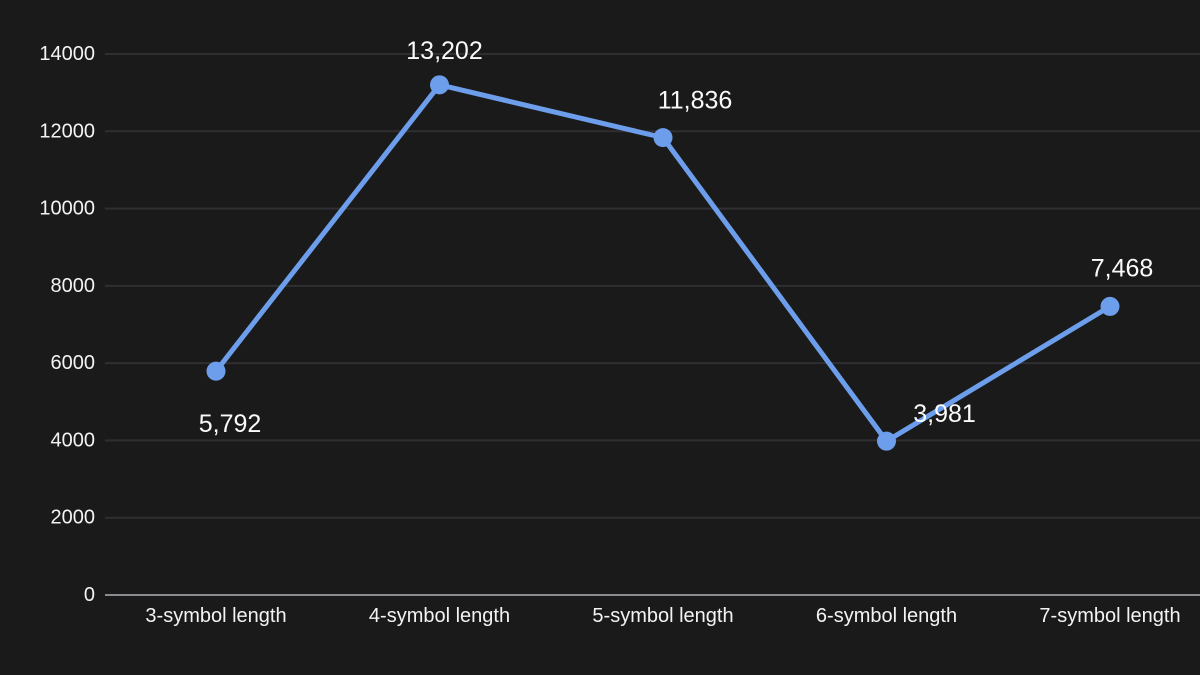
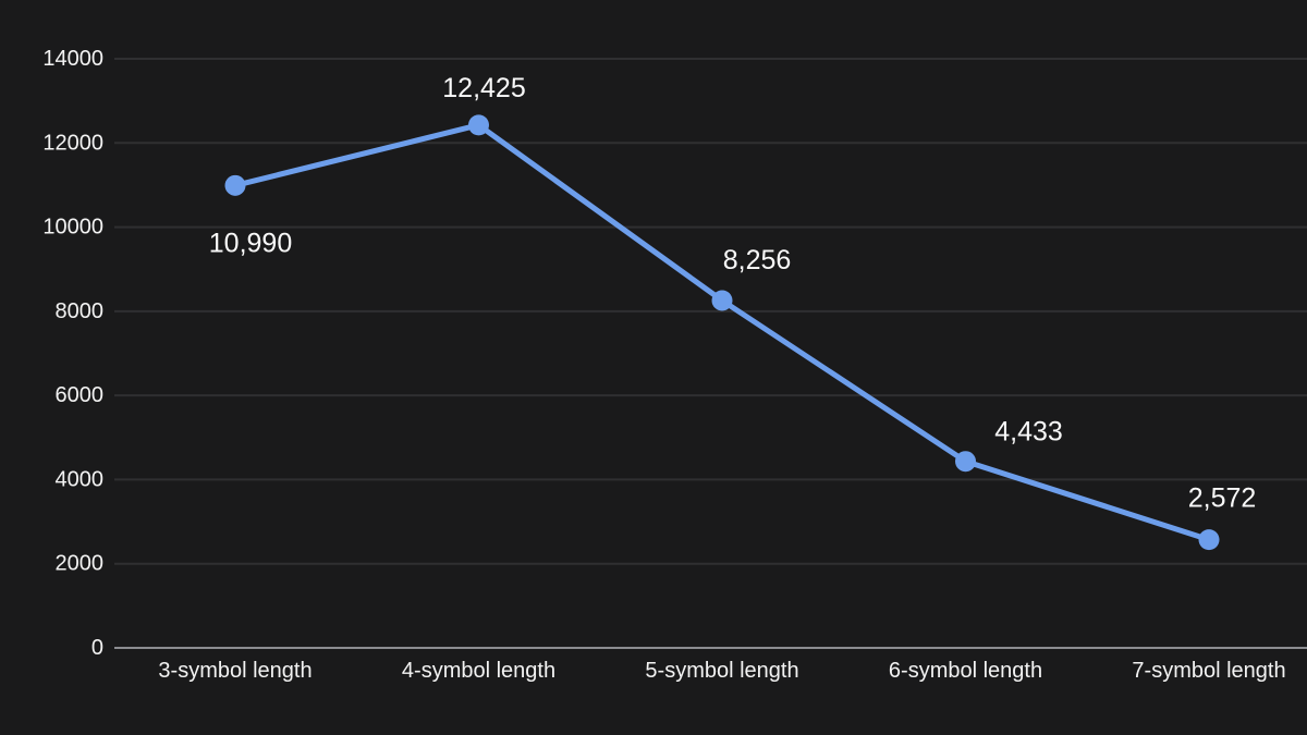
3-symbol length: 5,792 -> 10,990
4-symbol length: 13,202 -> 12,425
5-symbol length: 11,836 -> 8,256
6-symbol length: 3,981 -> 4,433
7-symbol length: 7,468 -> 2,572
